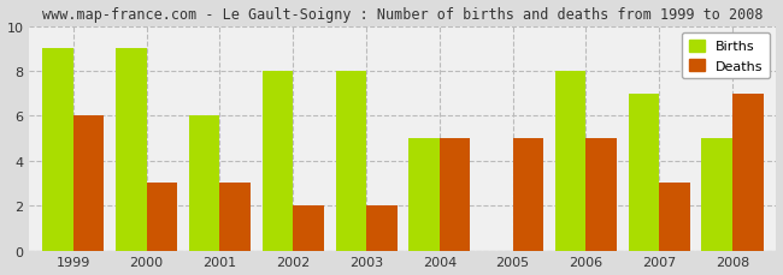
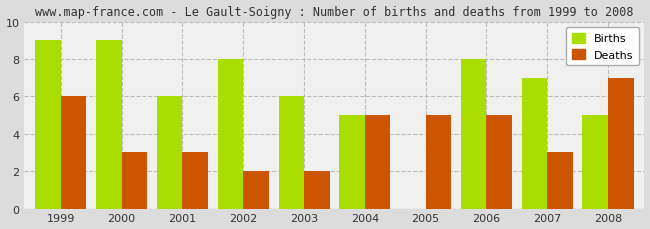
Births/2003: 8 -> 6
